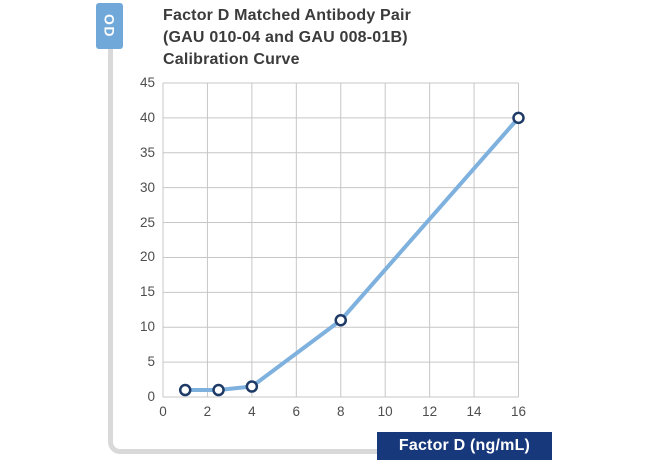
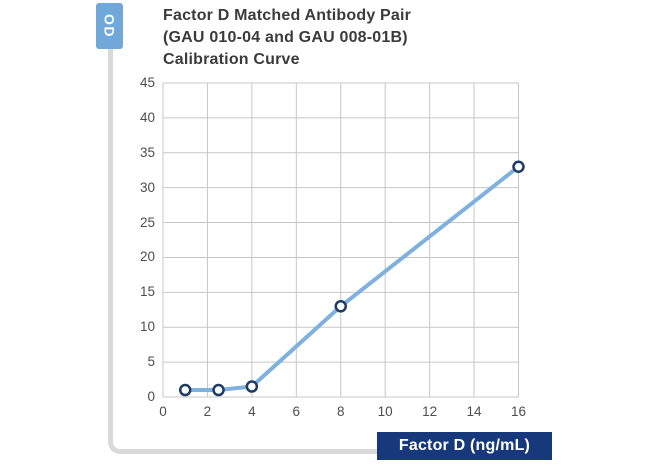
8: 11 -> 13
16: 40 -> 33
